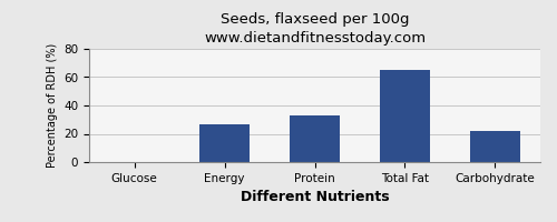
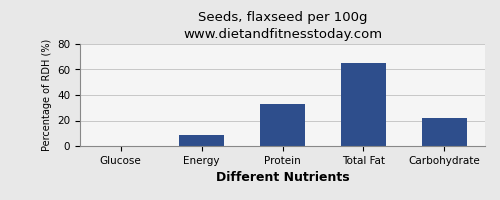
Energy: 27 -> 9
